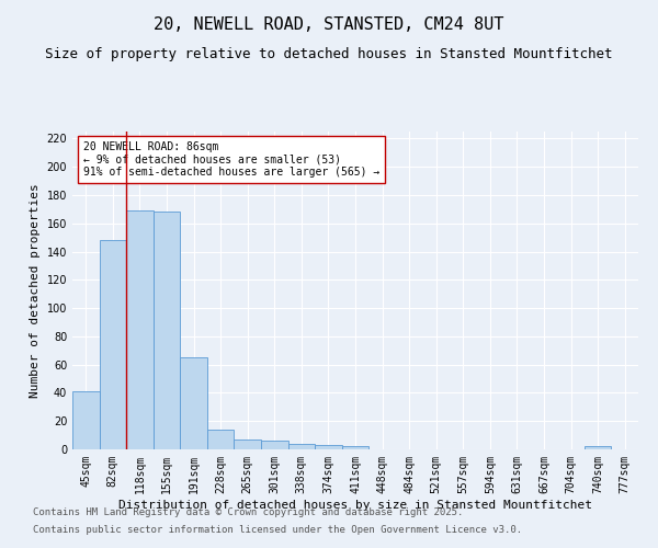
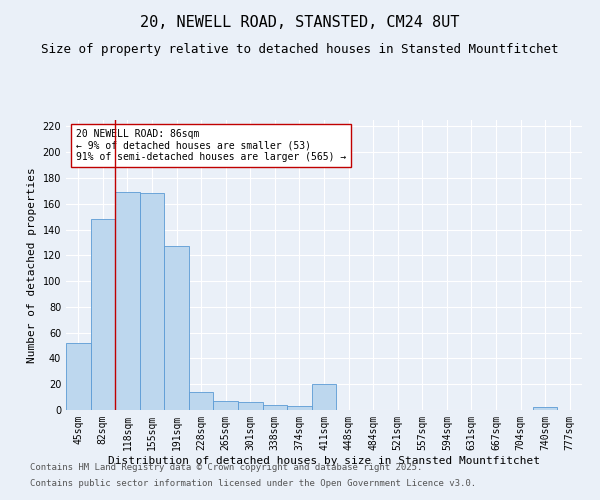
45sqm: 41 -> 52
191sqm: 65 -> 127
411sqm: 2 -> 20
